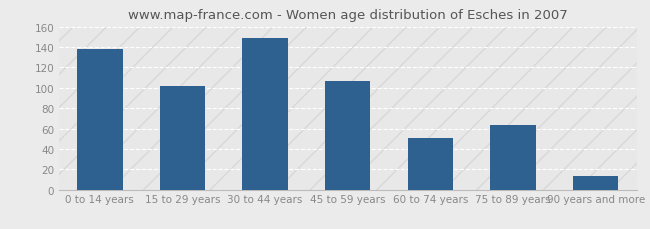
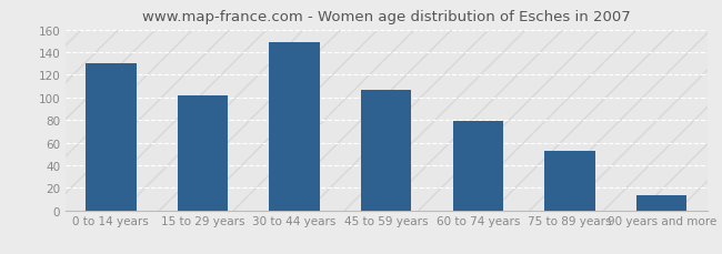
0 to 14 years: 138 -> 130
60 to 74 years: 51 -> 79
75 to 89 years: 64 -> 53
